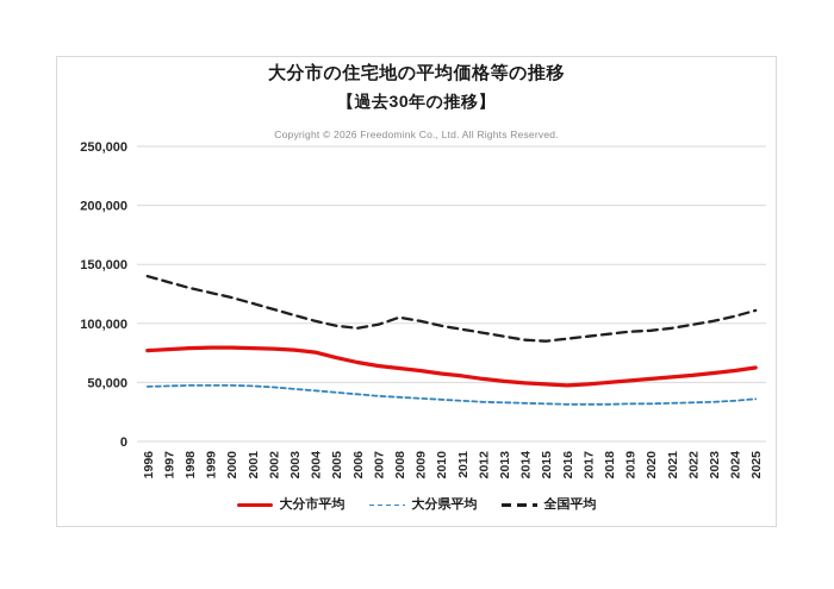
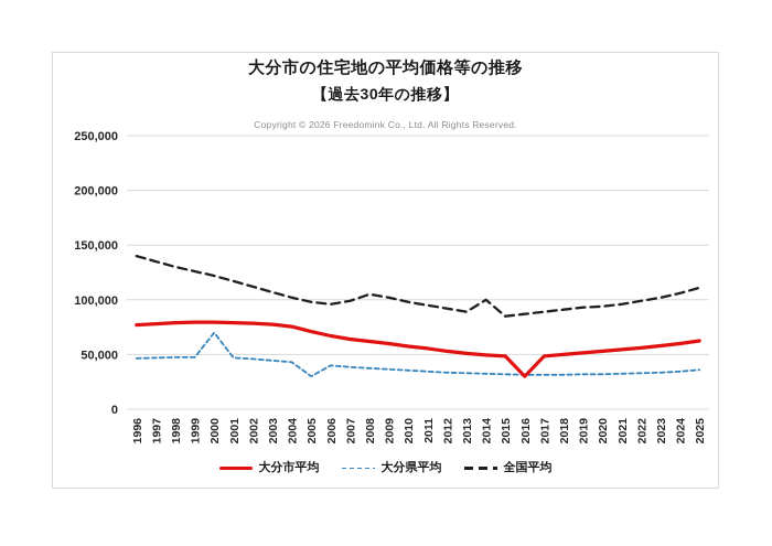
大分県平均/2000: 50000 -> 70000
大分県平均/2005: 40000 -> 30000
全国平均/2014: 90000 -> 100000
大分市平均/2016: 50000 -> 30000
